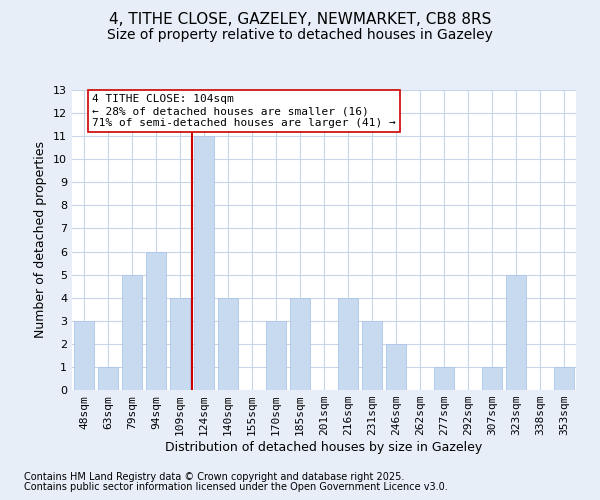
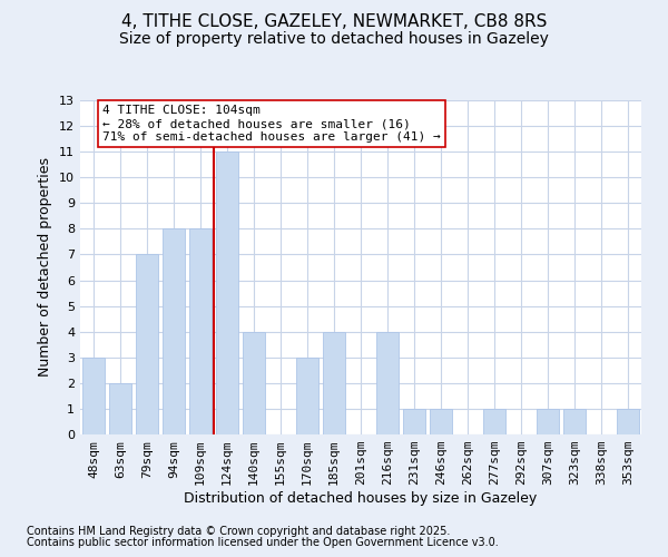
63sqm: 1 -> 2
79sqm: 5 -> 7
94sqm: 6 -> 8
109sqm: 4 -> 8
231sqm: 3 -> 1
246sqm: 2 -> 1
323sqm: 5 -> 1
